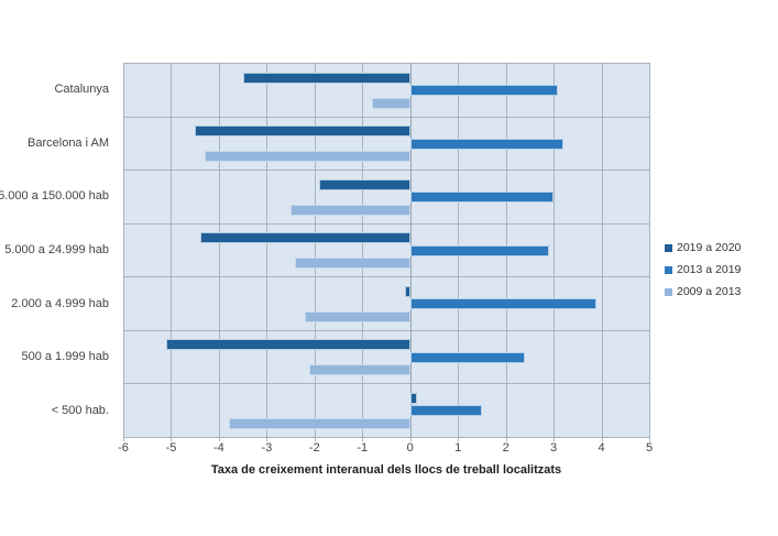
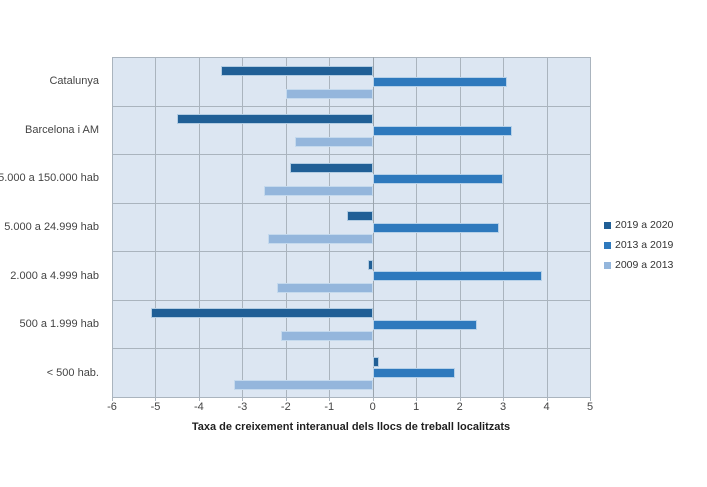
2009 a 2013/Catalunya: -0.8 -> -2.0
2009 a 2013/Barcelona i AM: -4.3 -> -1.8
2019 a 2020/5.000 a 24.999 hab: -4.4 -> -0.6
2013 a 2019/< 500 hab.: 1.5 -> 1.9
2009 a 2013/< 500 hab.: -3.8 -> -3.2
